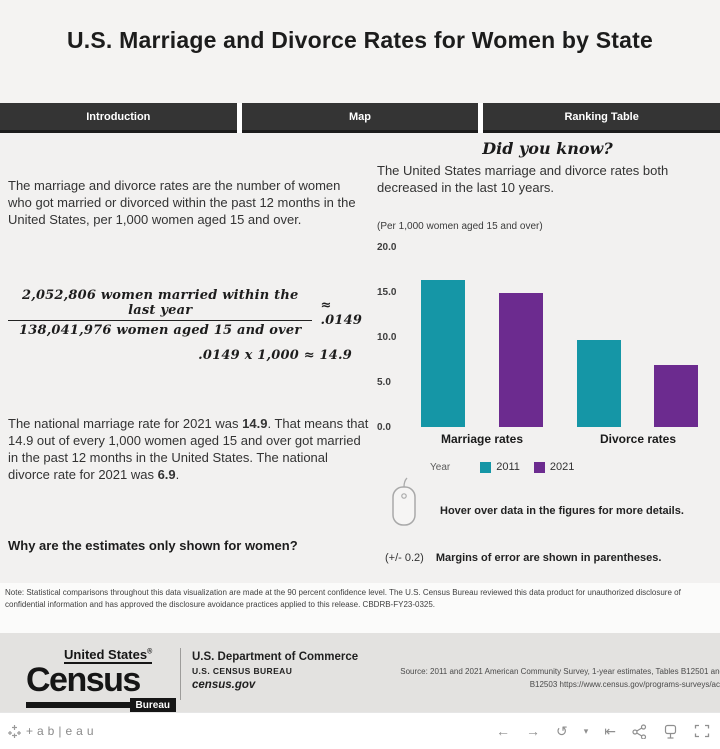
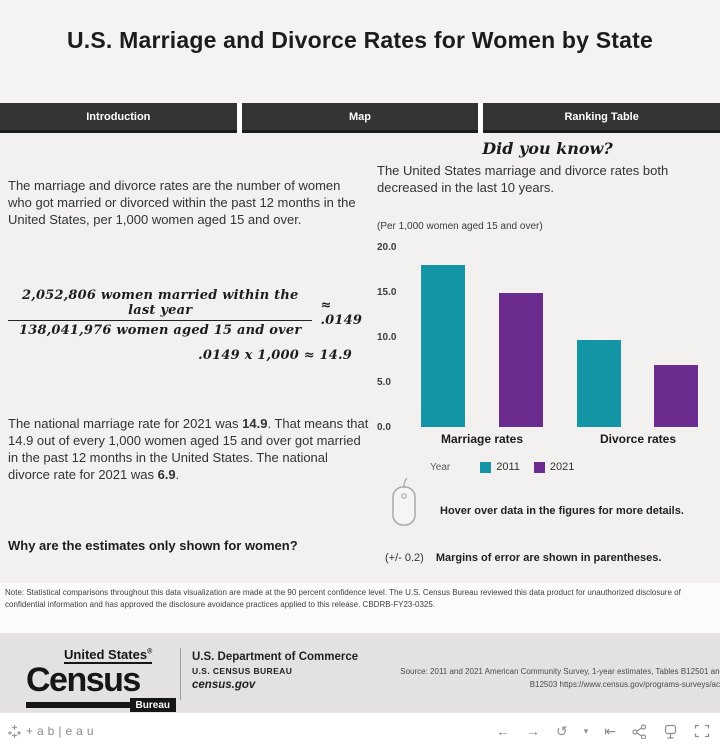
2011/Marriage rates: 16 -> 18
